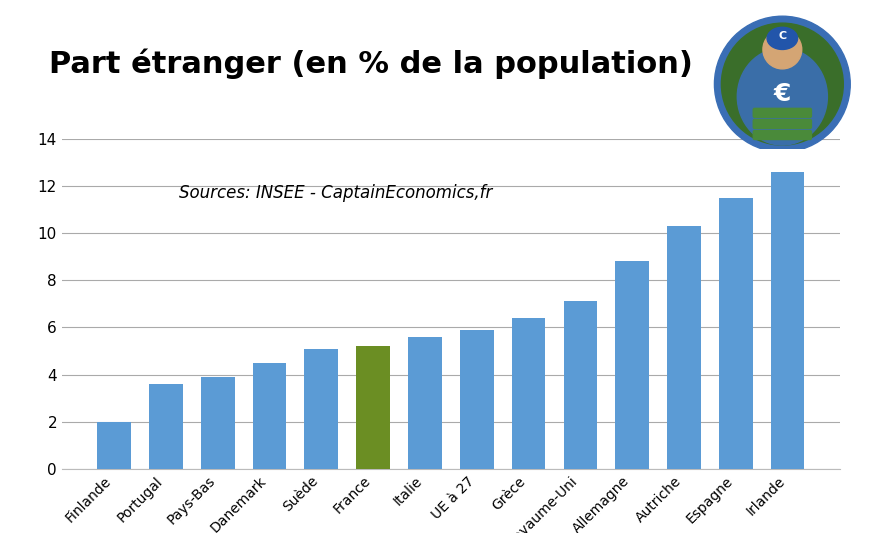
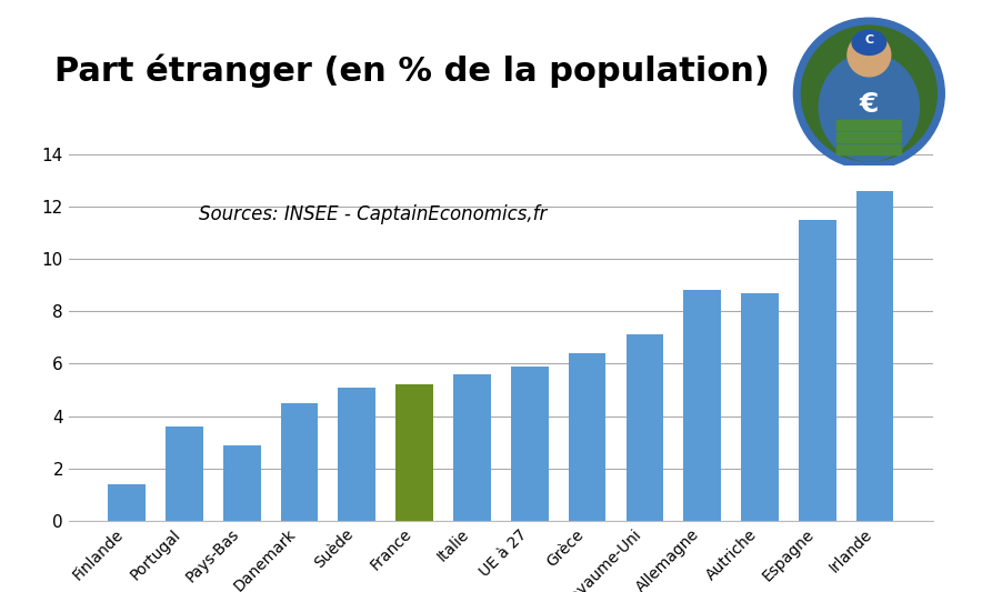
Finlande: 2.0 -> 1.4
Pays-Bas: 3.9 -> 2.9
Autriche: 10.3 -> 8.7
